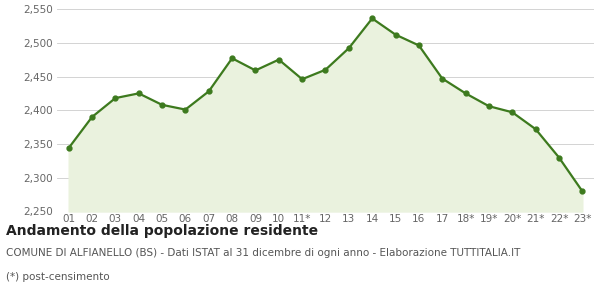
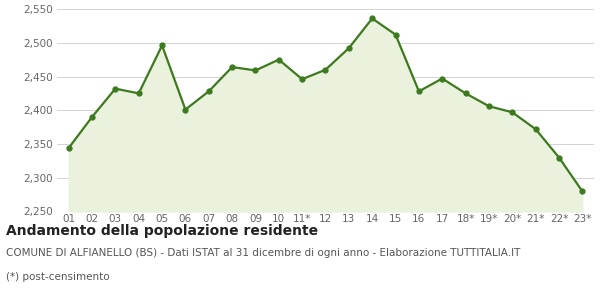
03: 2,418 -> 2,432
05: 2,408 -> 2,496
08: 2,477 -> 2,464
16: 2,496 -> 2,428
